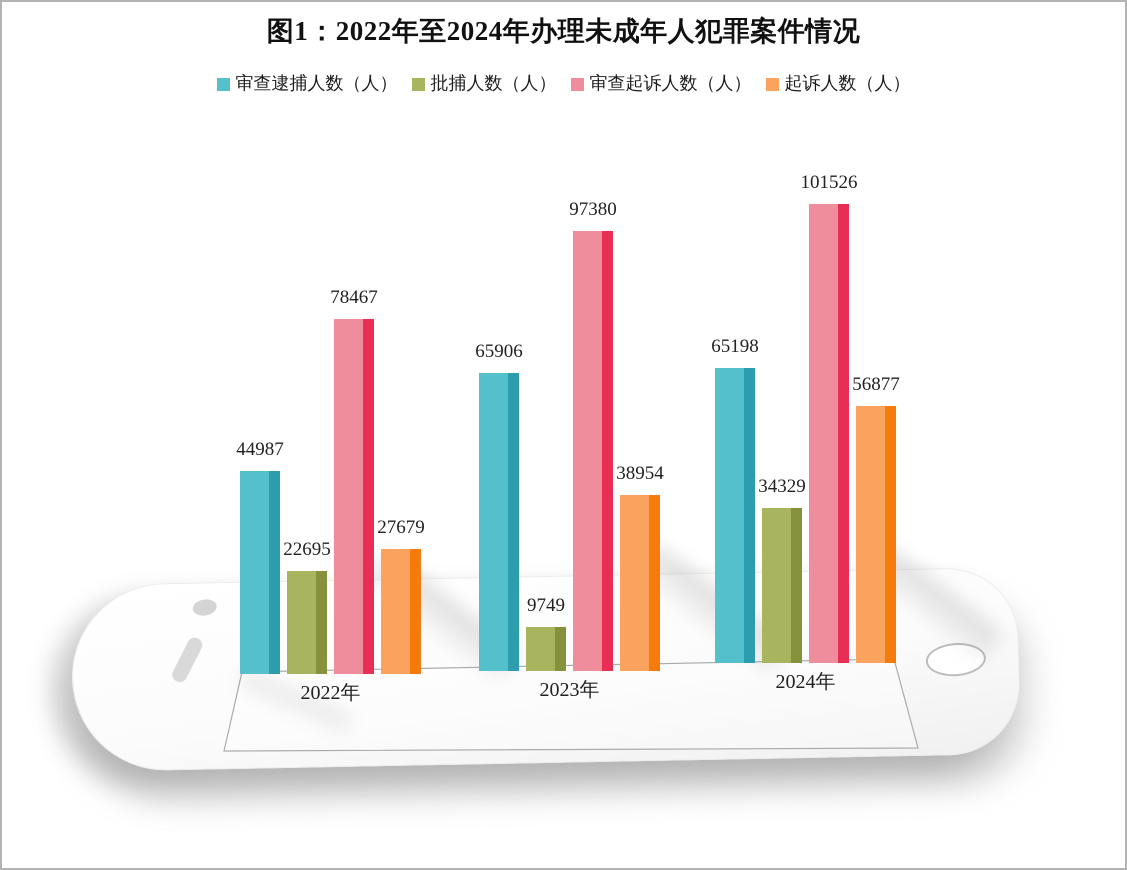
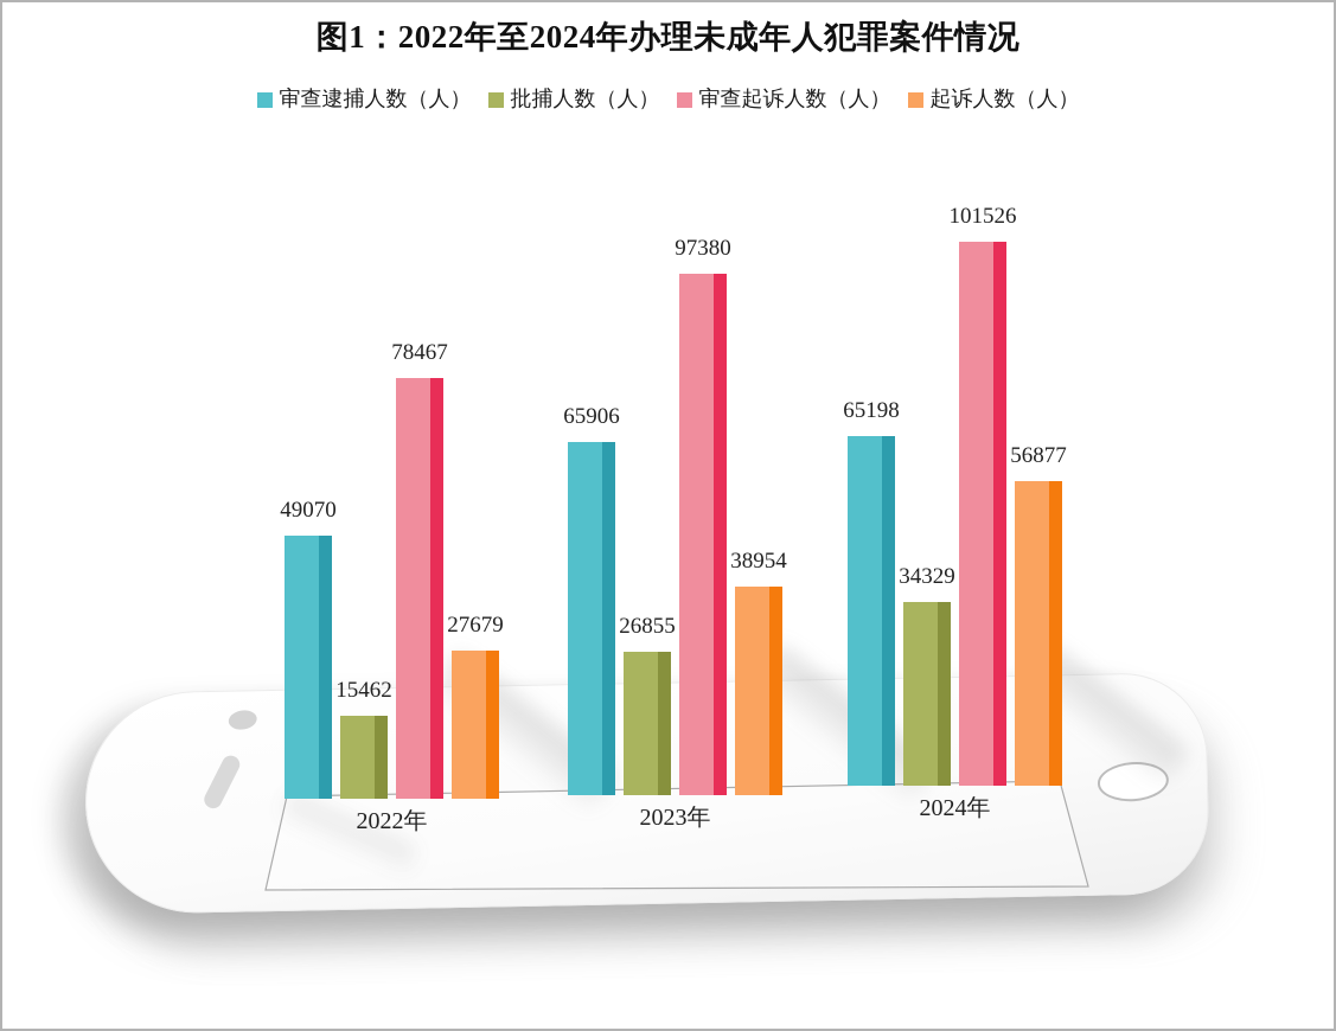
审查逮捕人数（人）/2022年: 44987 -> 49070
批捕人数（人）/2022年: 22695 -> 15462
批捕人数（人）/2023年: 9749 -> 26855
